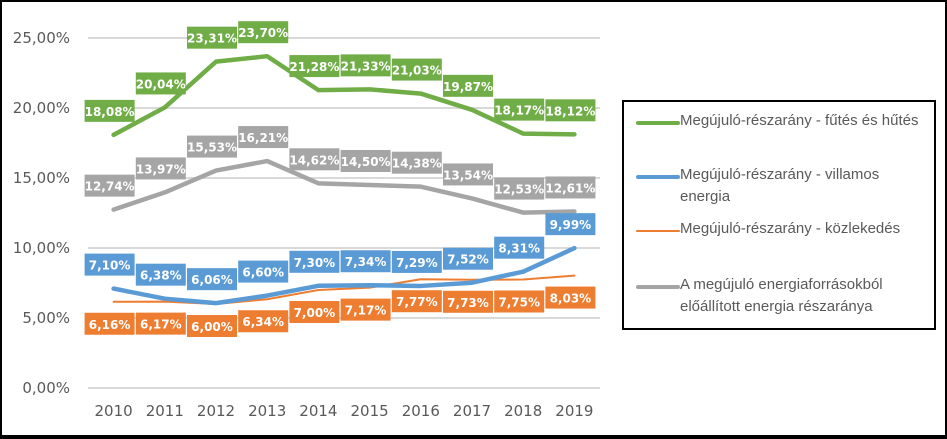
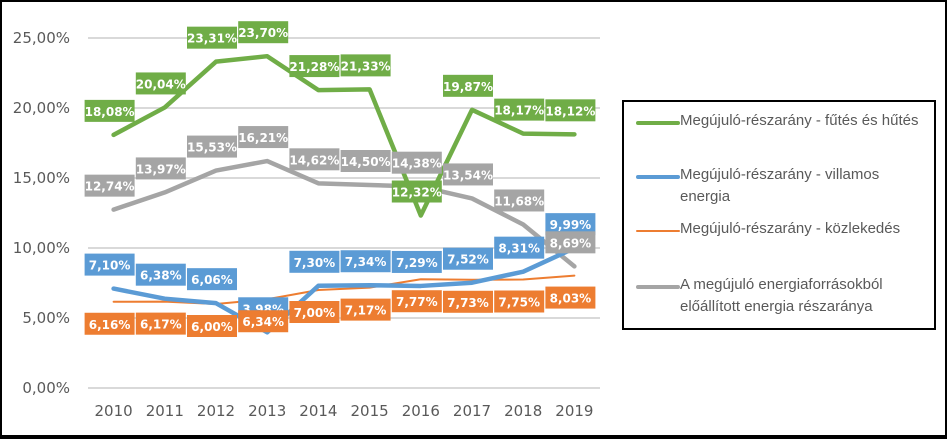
Megújuló-részarány - villamos energia/2013: 6,60% -> 3,98%
Megújuló-részarány - fűtés és hűtés/2016: 21,03% -> 12,32%
A megújuló energiaforrásokból előállított energia részaránya/2018: 12,53% -> 11,68%
A megújuló energiaforrásokból előállított energia részaránya/2019: 12,61% -> 8,69%
